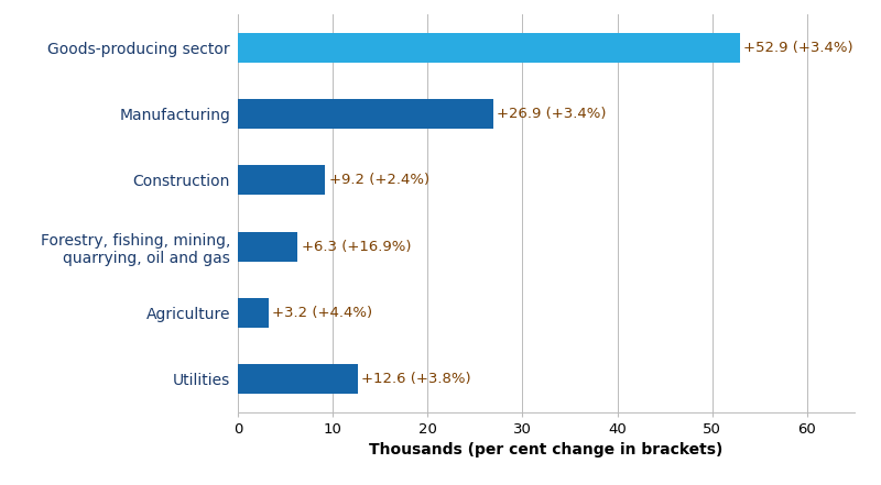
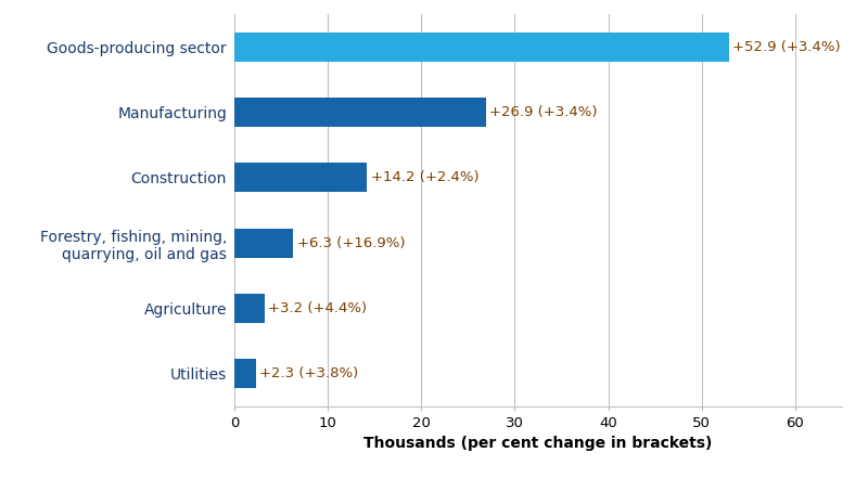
Construction: +9.2 -> +14.2
Utilities: +12.6 -> +2.3
